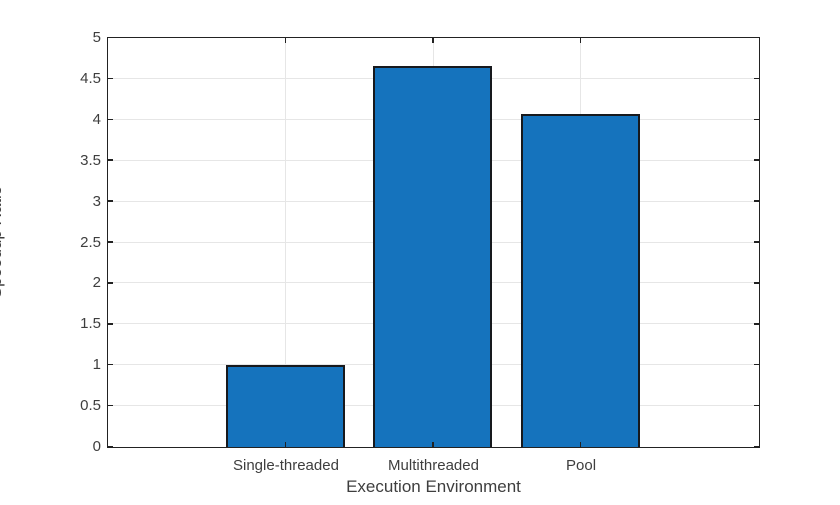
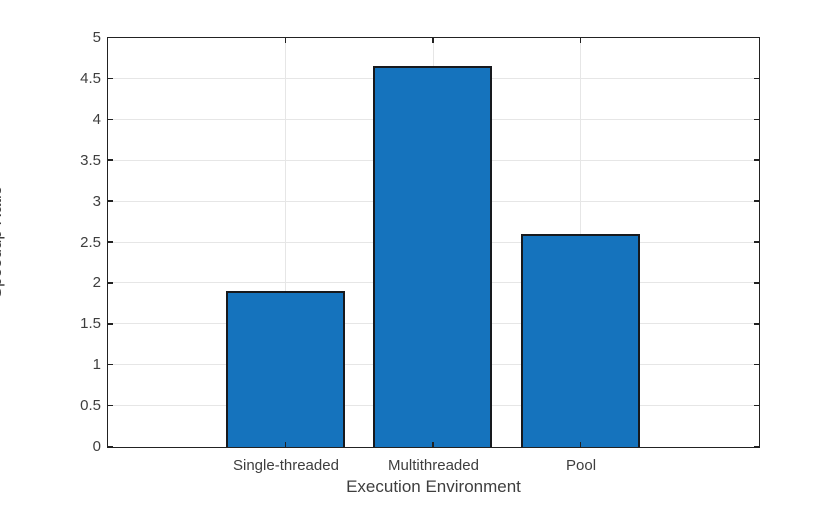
Single-threaded: 1.0 -> 1.9
Pool: 4.1 -> 2.6
